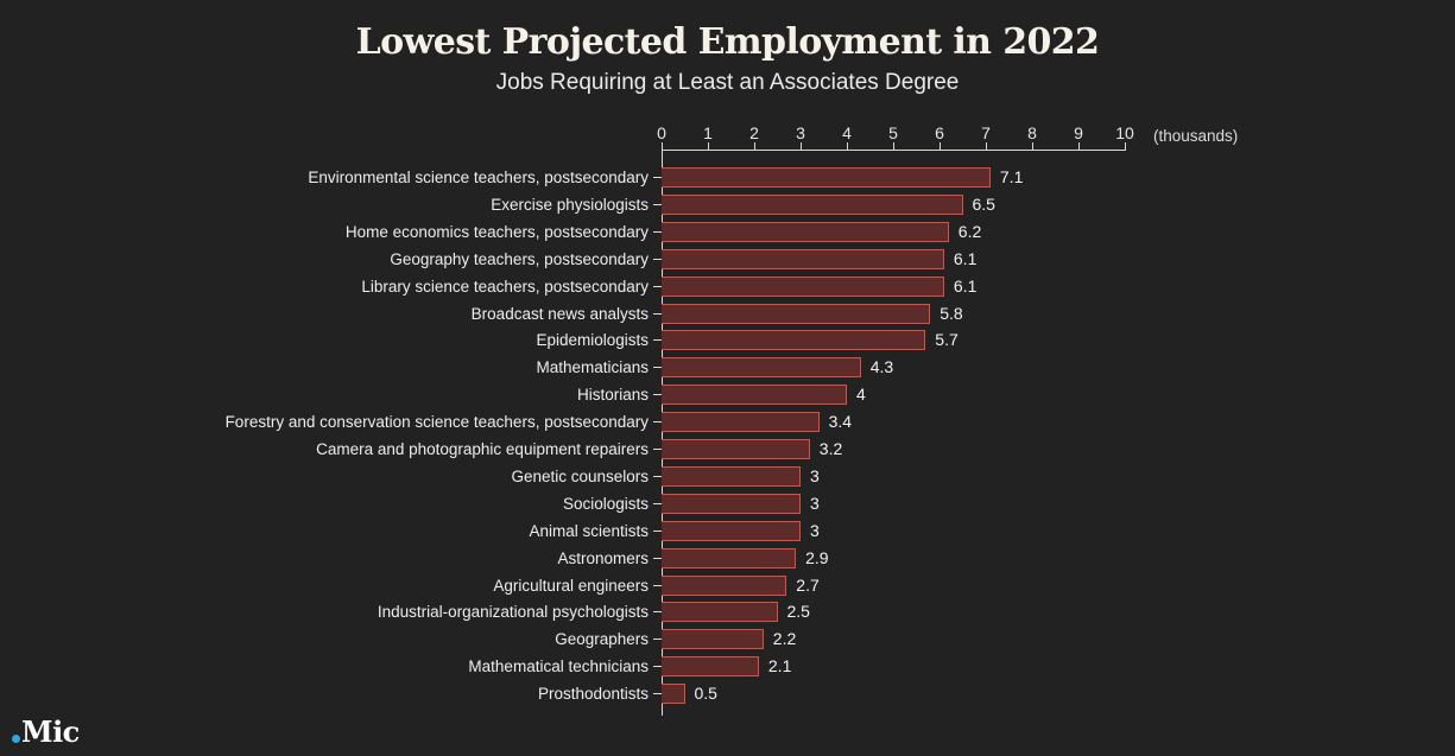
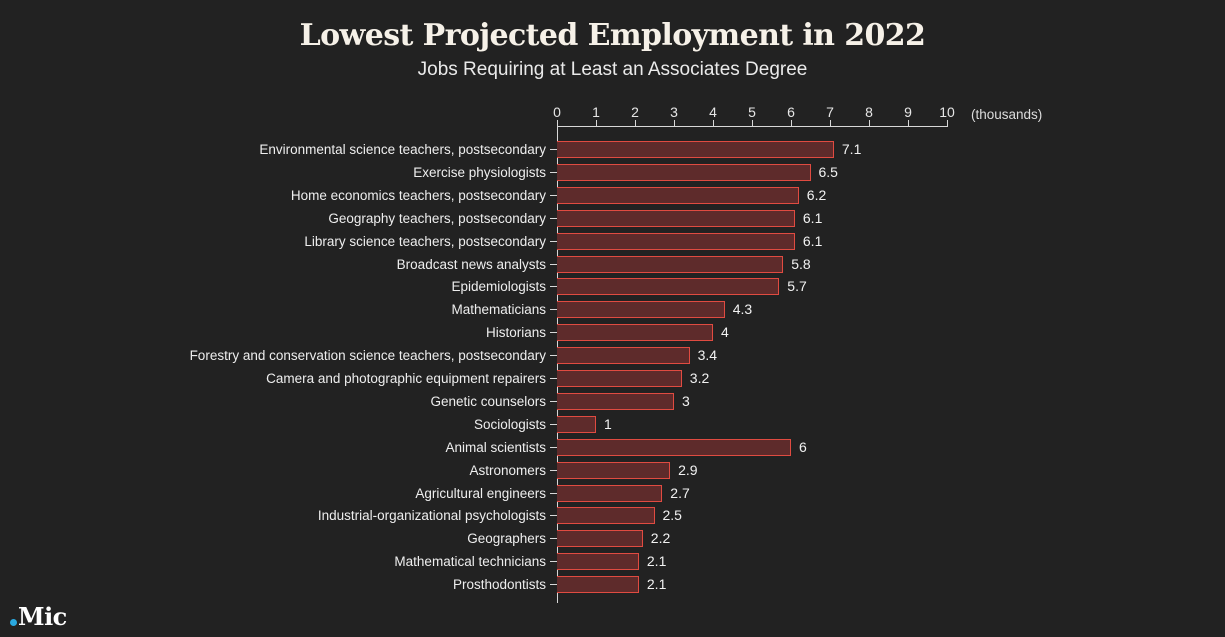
Sociologists: 3 -> 1
Animal scientists: 3 -> 6
Prosthodontists: 0.5 -> 2.1
